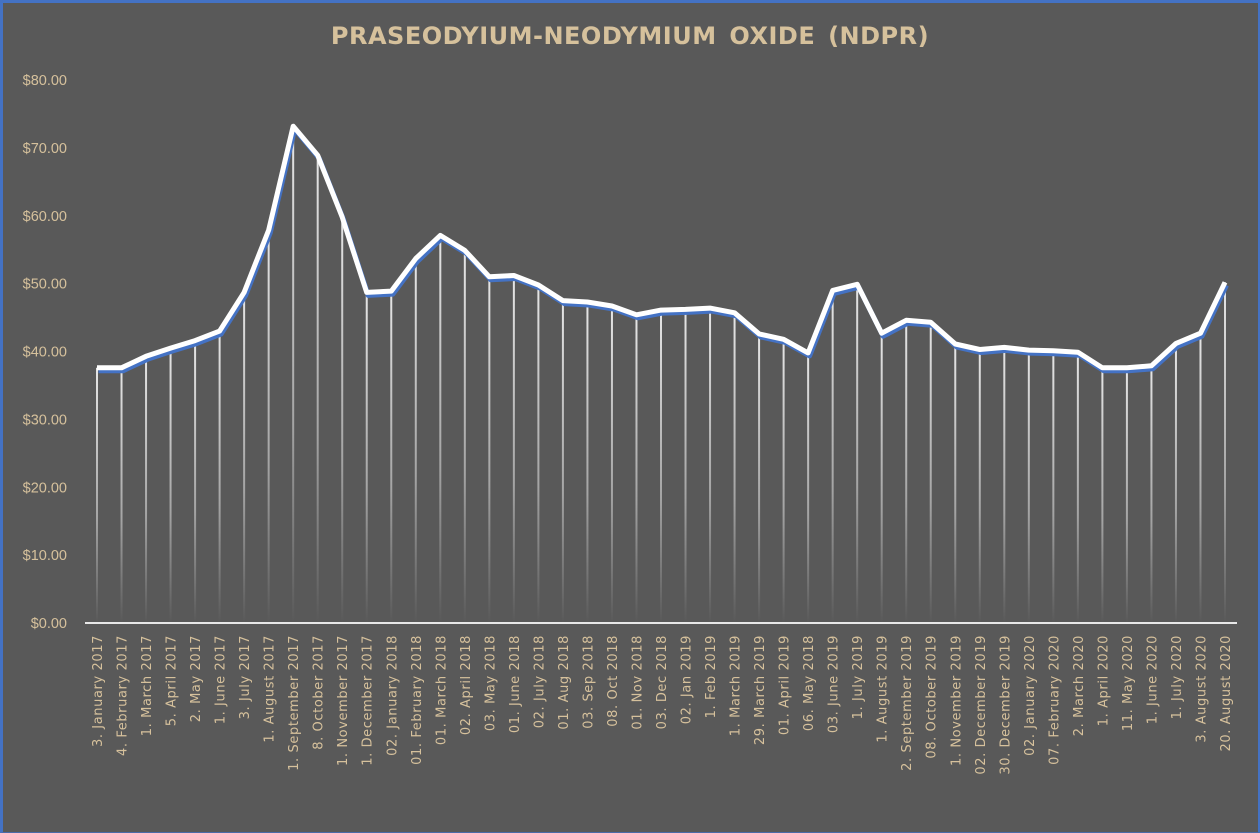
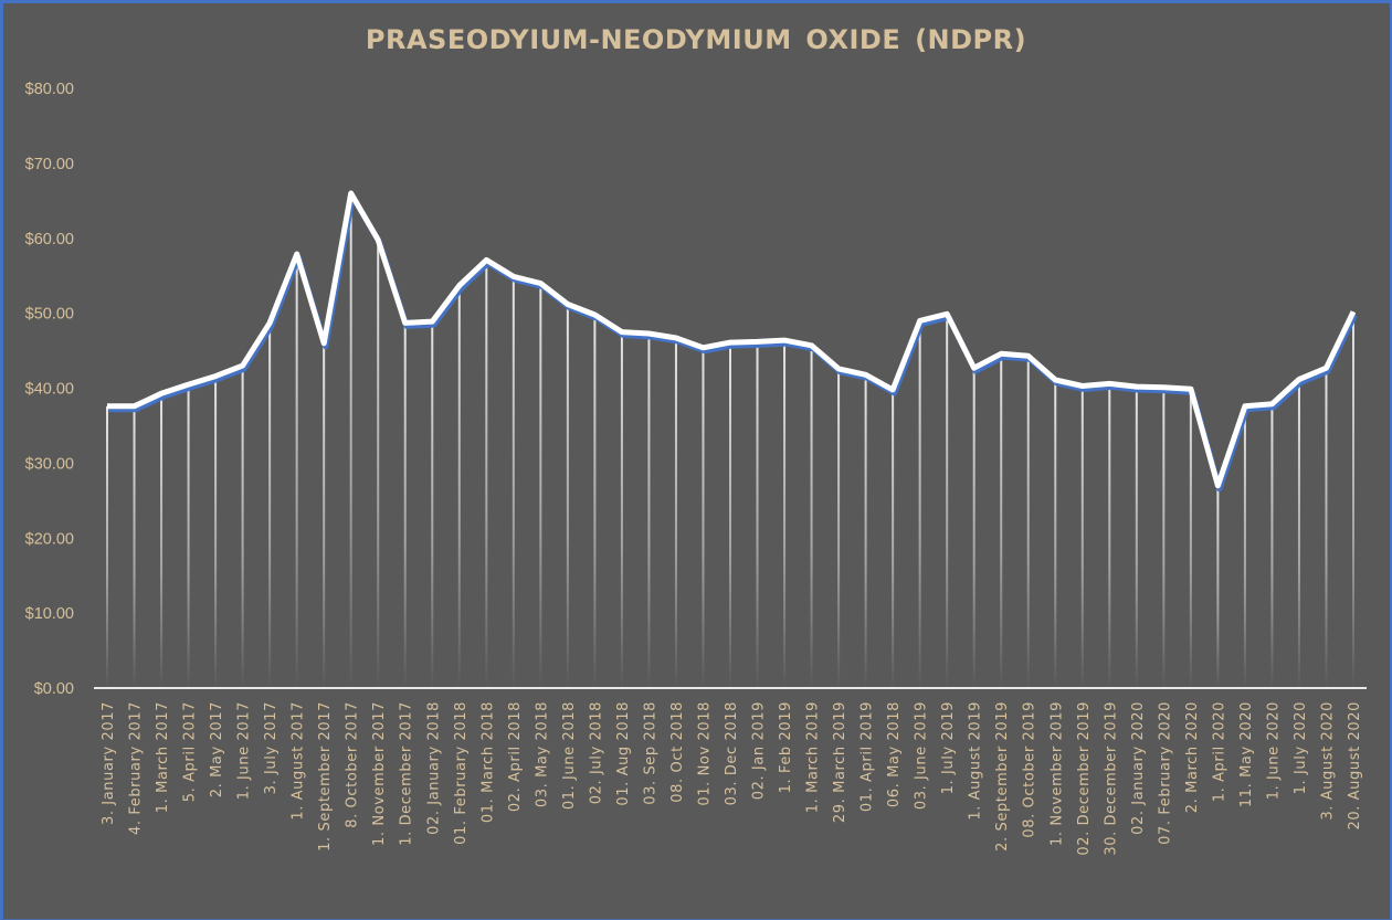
1. September 2017: $73 -> $46
8. October 2017: $69 -> $66
03. May 2018: $51 -> $54
1. April 2020: $38 -> $27
